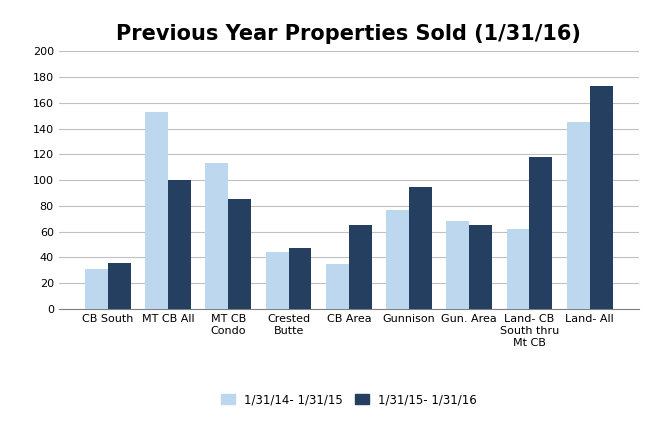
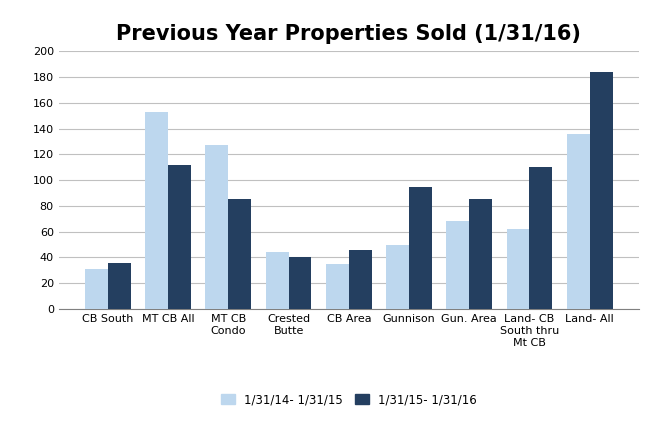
1/31/15- 1/31/16/MT CB All: 100 -> 112
1/31/14- 1/31/15/MT CB Condo: 113 -> 127
1/31/15- 1/31/16/Crested Butte: 47 -> 40
1/31/15- 1/31/16/CB Area: 65 -> 46
1/31/14- 1/31/15/Gunnison: 77 -> 50
1/31/15- 1/31/16/Gun. Area: 65 -> 85
1/31/15- 1/31/16/Land- CB South thru Mt CB: 118 -> 110
1/31/14- 1/31/15/Land- All: 145 -> 136
1/31/15- 1/31/16/Land- All: 173 -> 184
